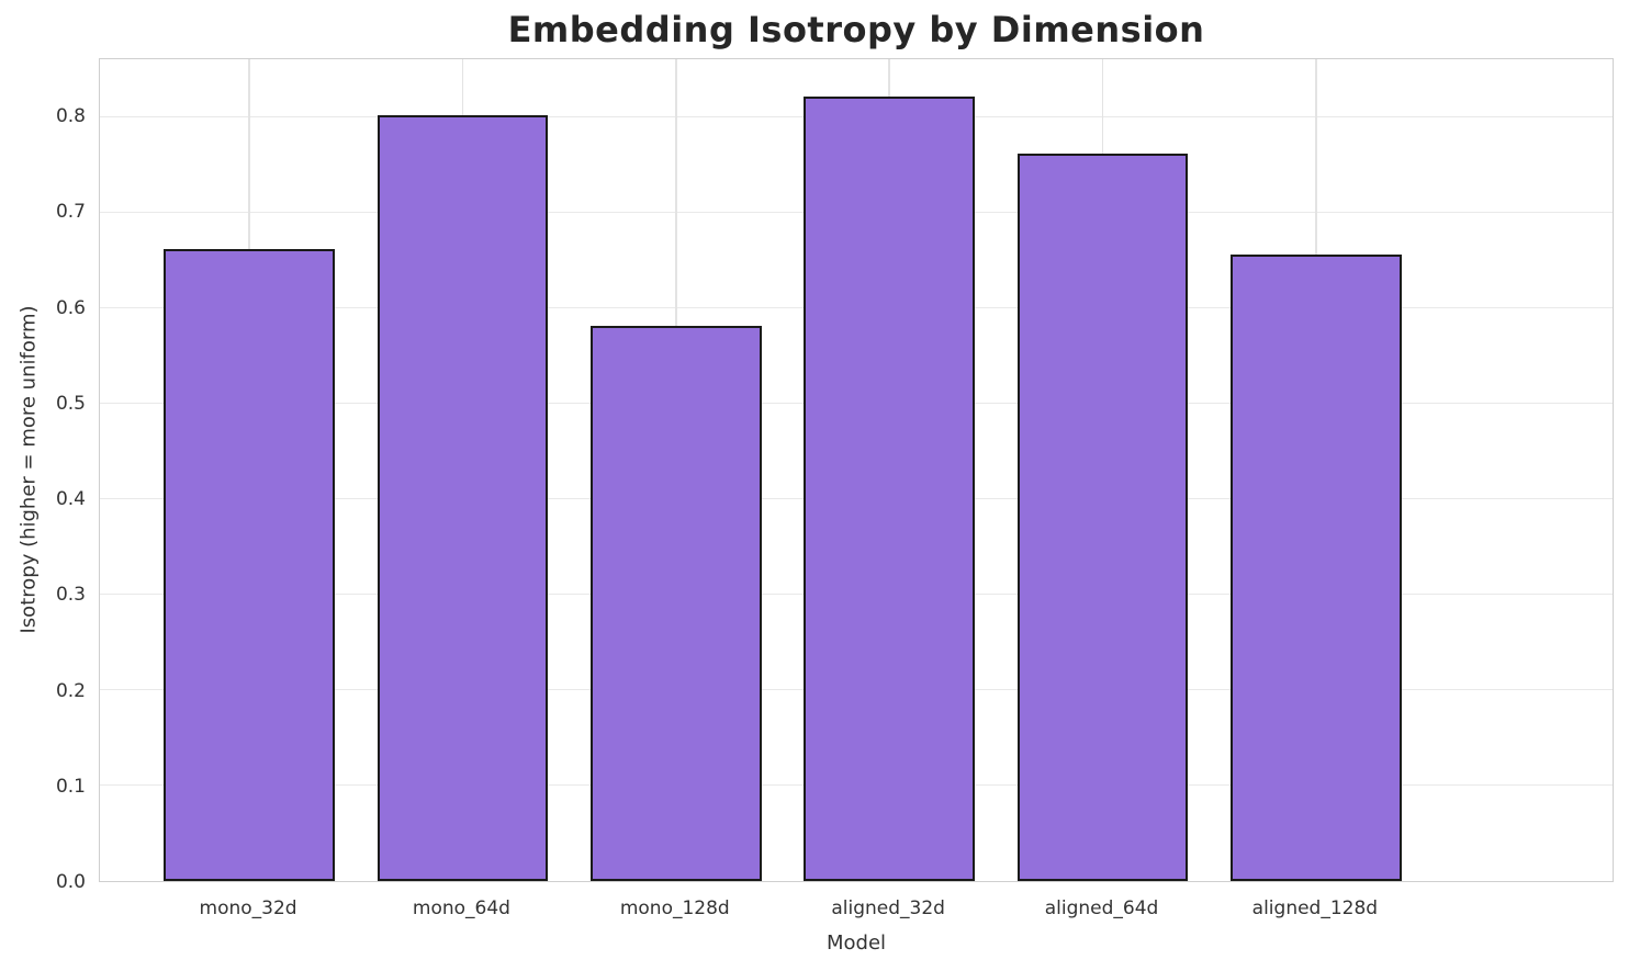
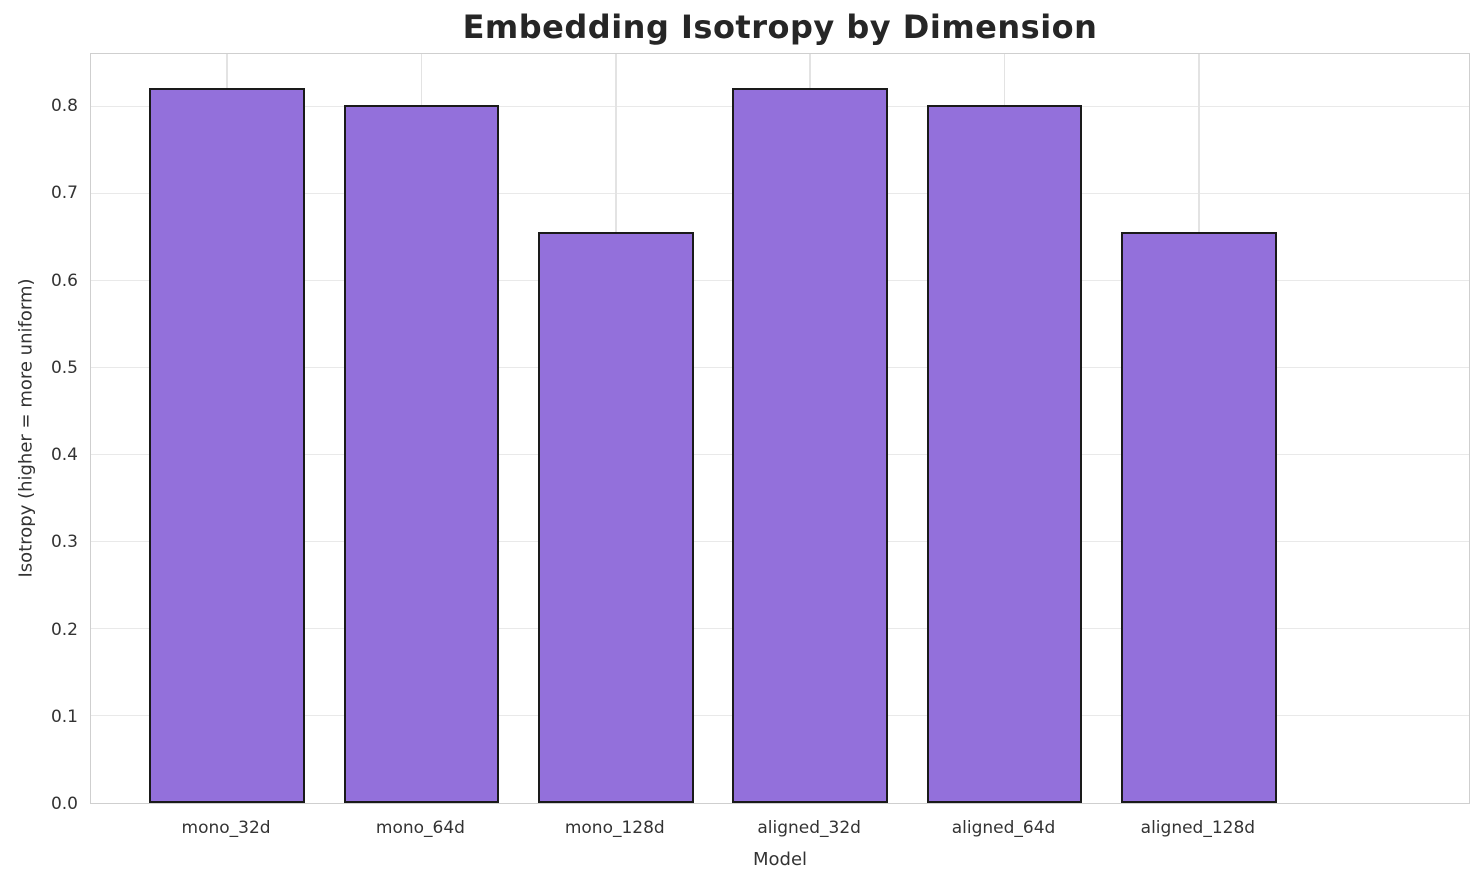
mono_32d: 0.66 -> 0.82
mono_128d: 0.58 -> 0.66
aligned_64d: 0.76 -> 0.80
